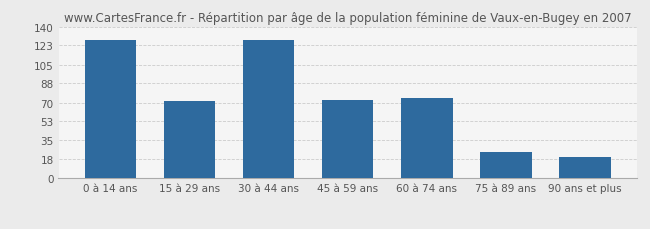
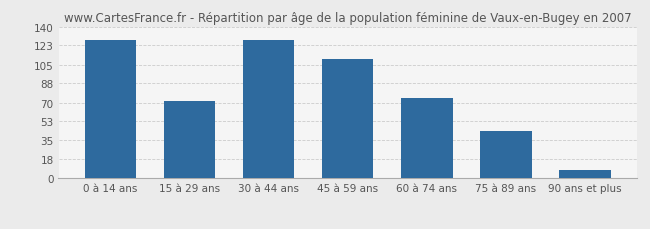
45 à 59 ans: 72 -> 110
75 à 89 ans: 24 -> 44
90 ans et plus: 20 -> 8
